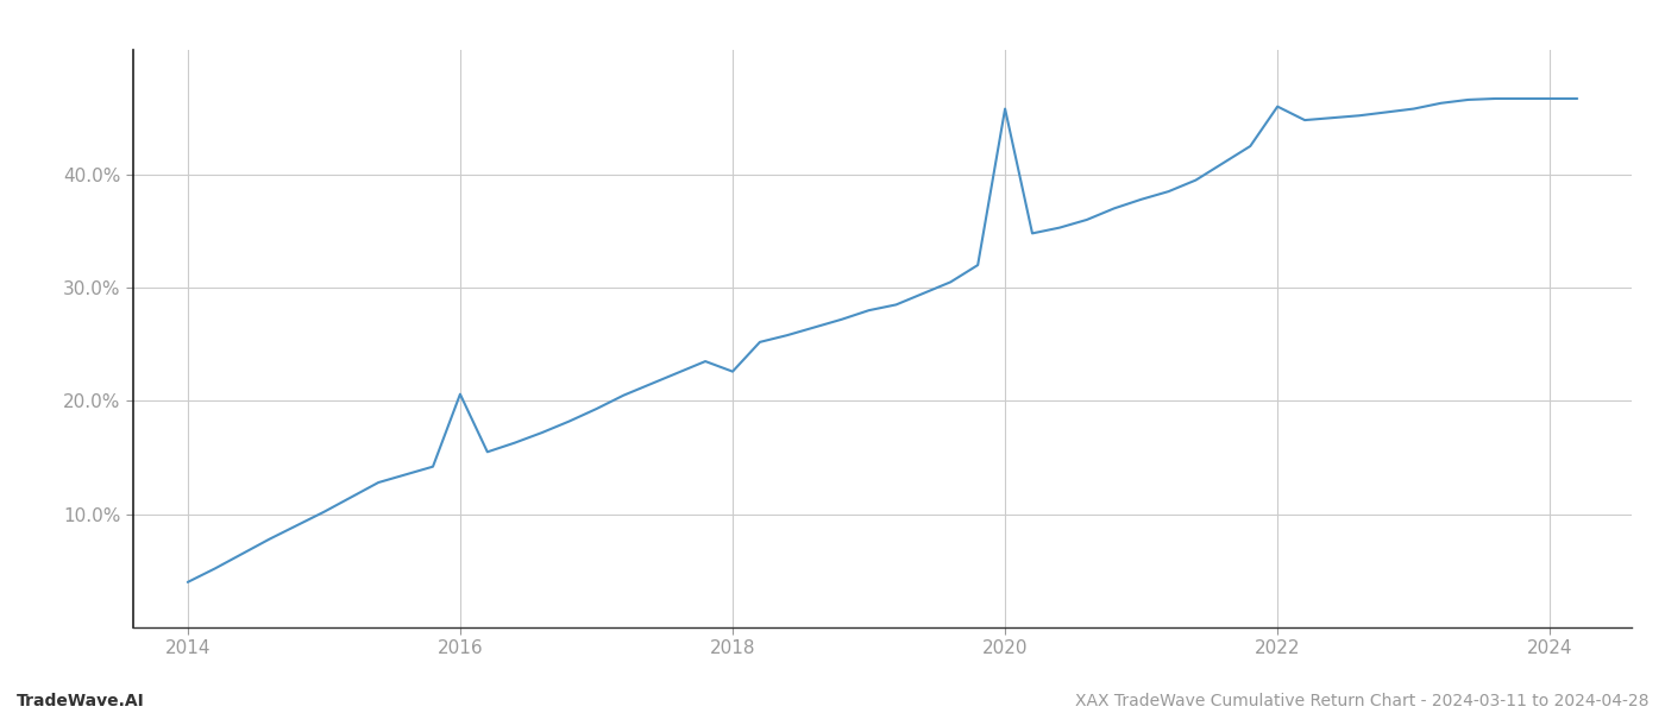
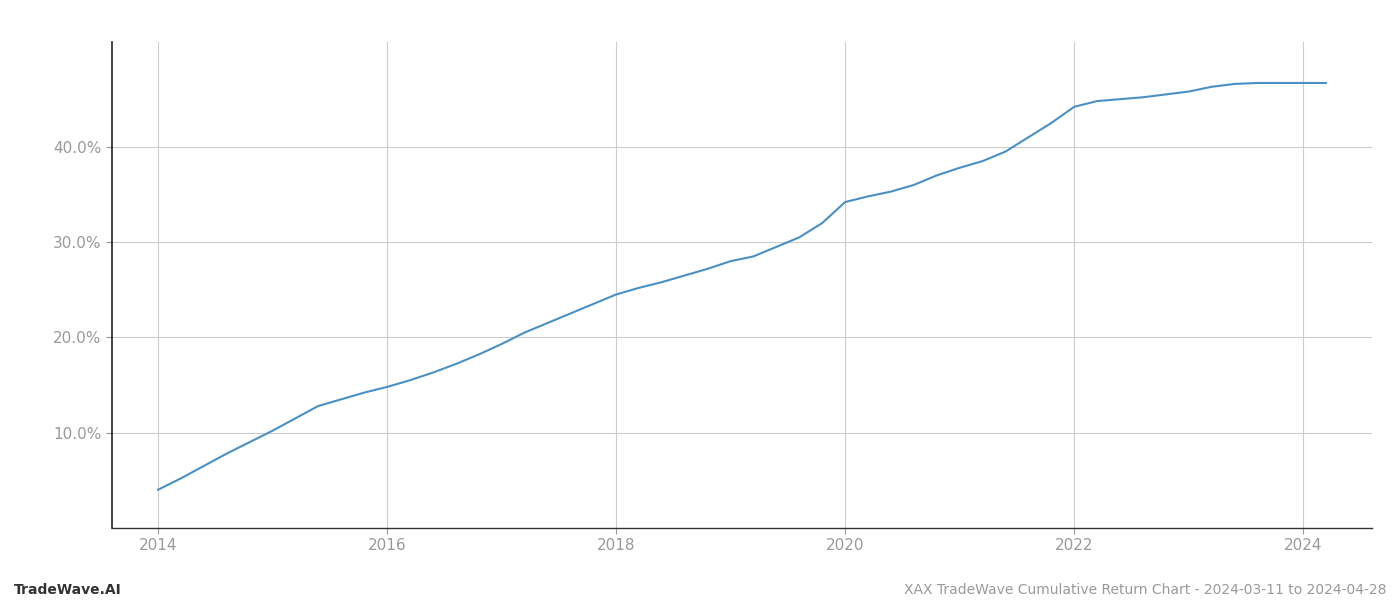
2016: 20.6% -> 14.8%
2018: 22.6% -> 24.5%
2020: 45.8% -> 34.2%
2022: 46.0% -> 44.2%
